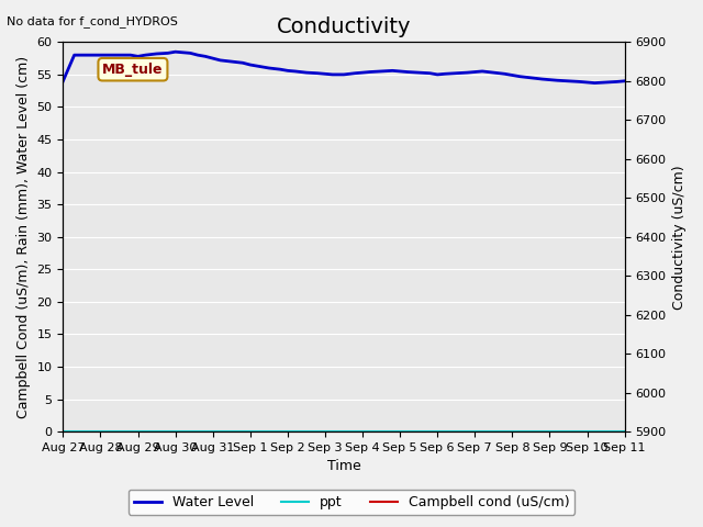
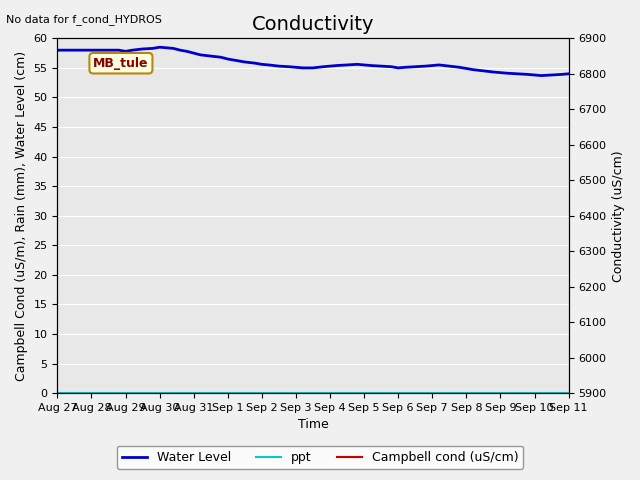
Water Level/Aug 27: 54.0 -> 58.0
